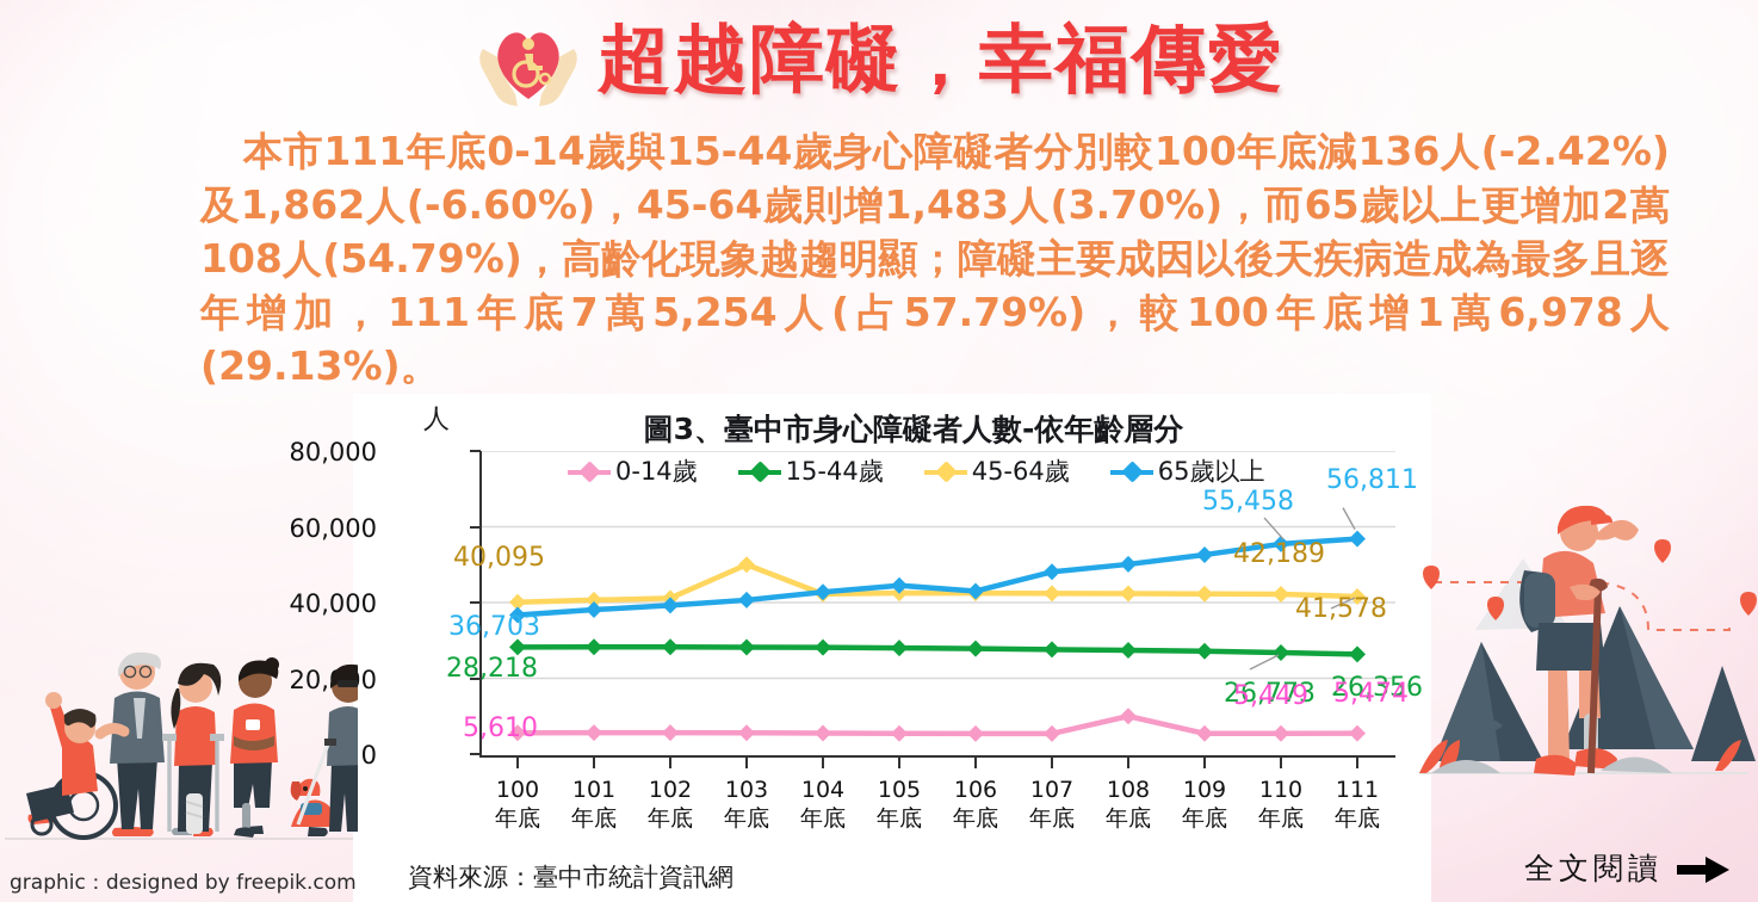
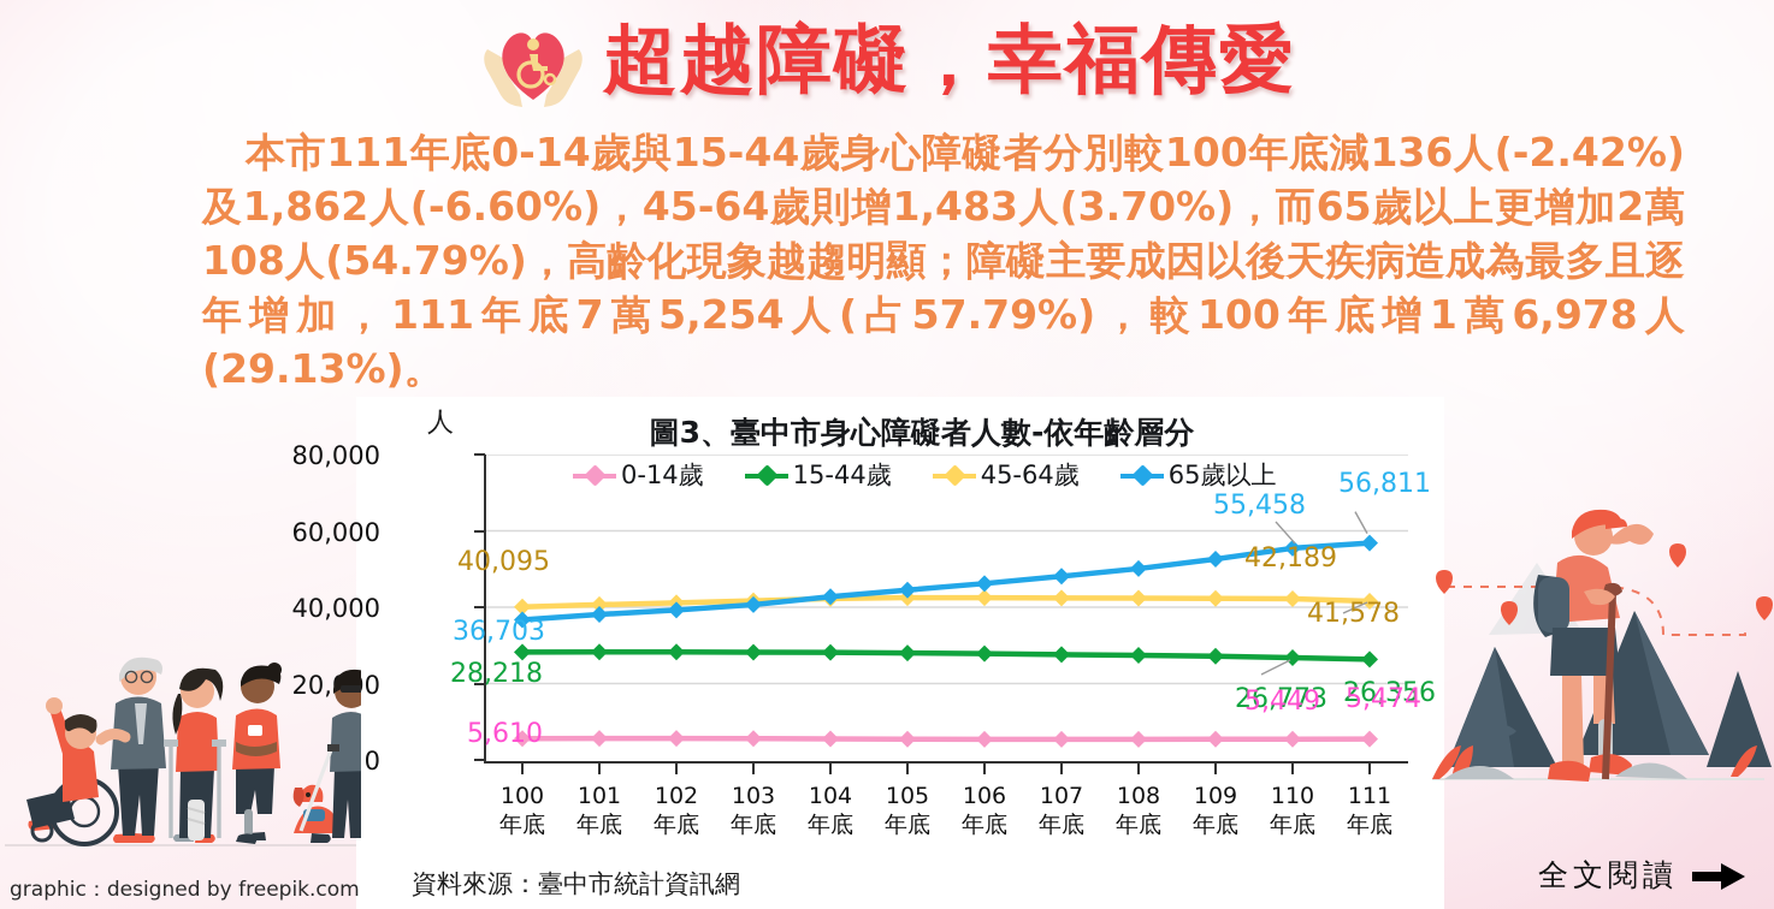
45-64歲/103 年底: 50000 -> 42000
65歲以上/106 年底: 43000 -> 46000
0-14歲/108 年底: 10000 -> 5000
